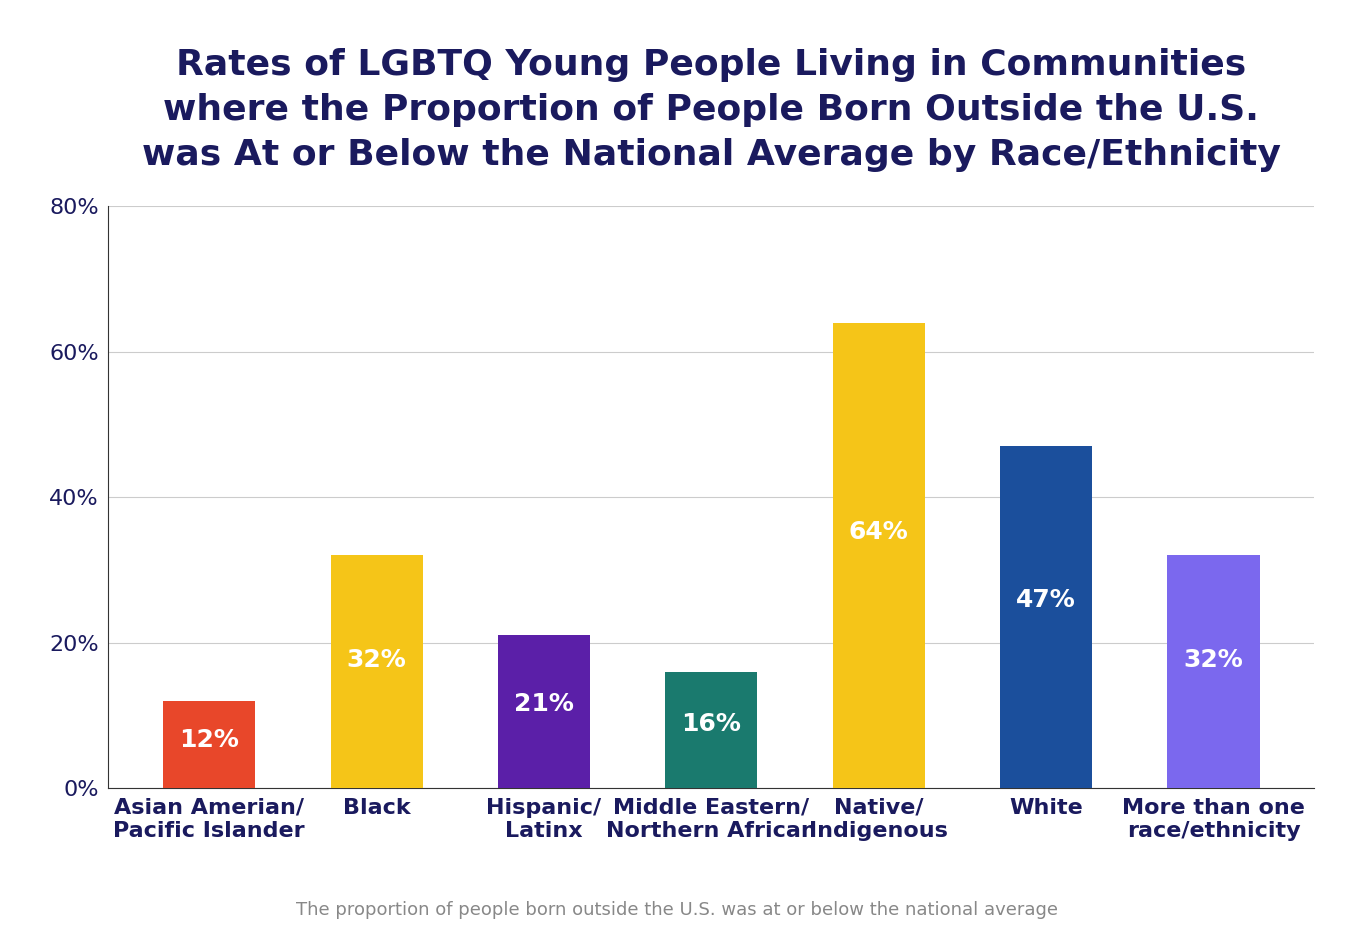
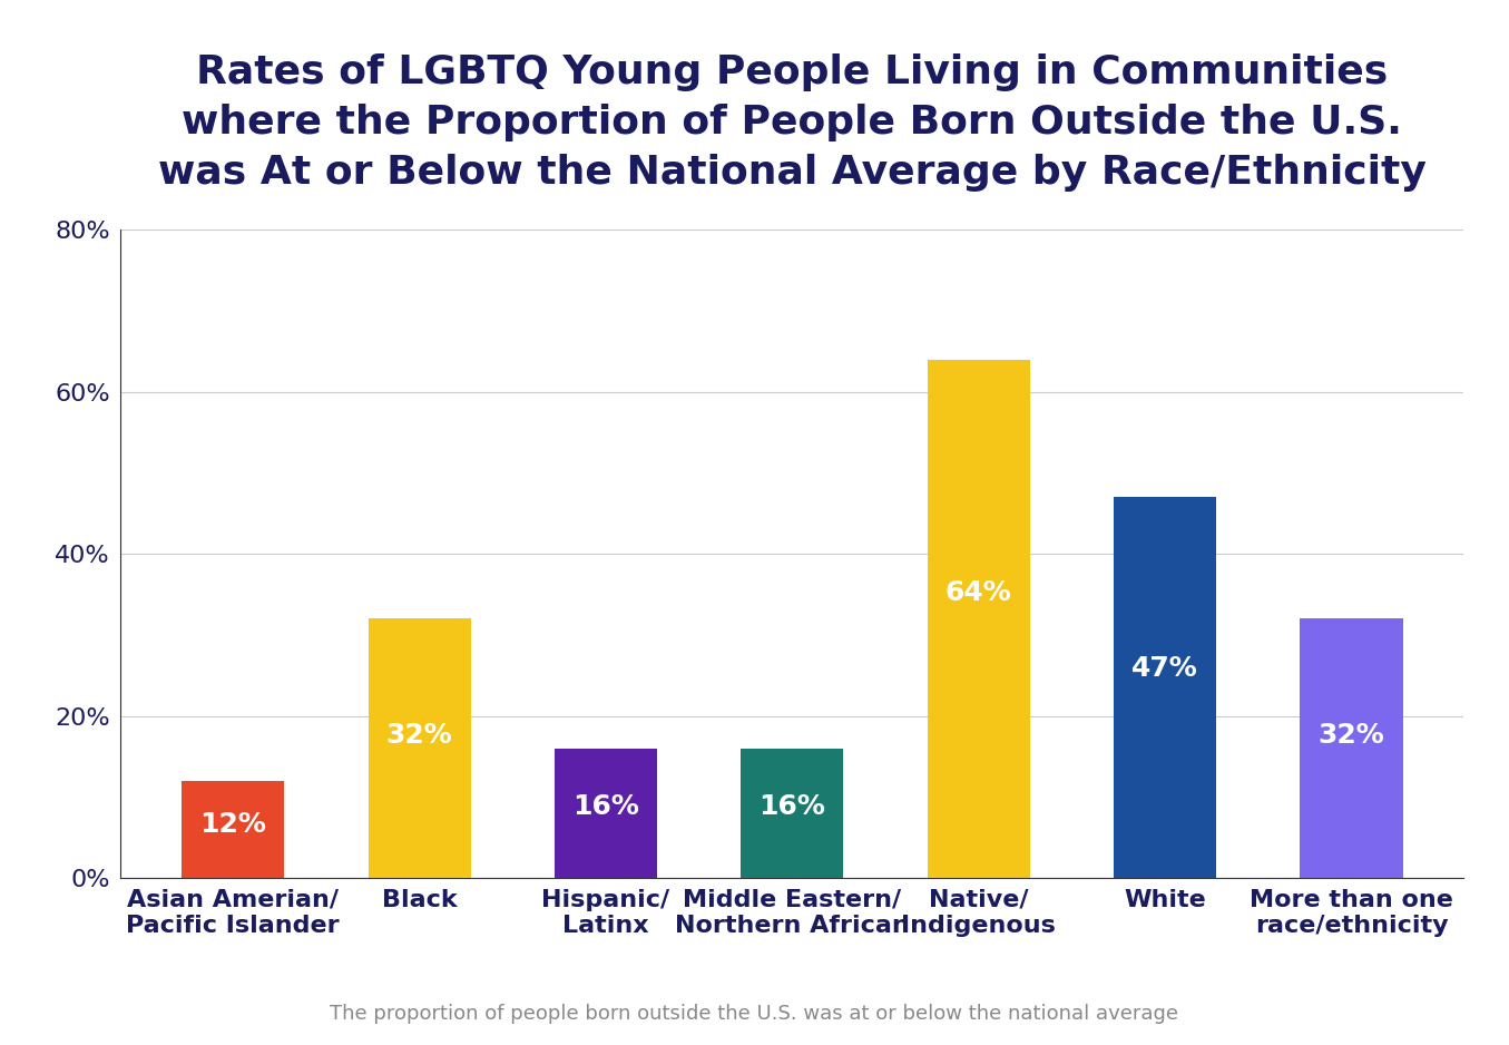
Hispanic/ Latinx: 21% -> 16%
